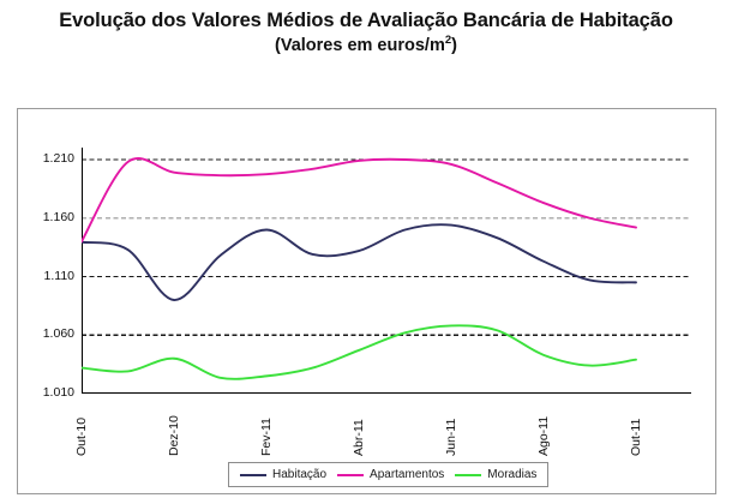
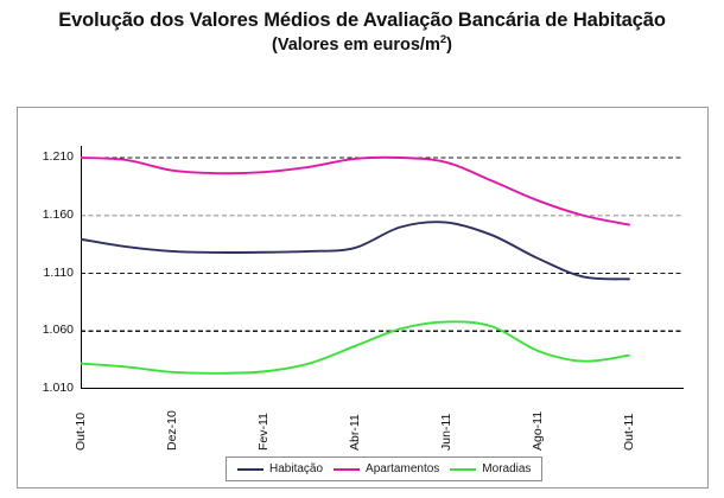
Apartamentos/Out-10: 1.14 -> 1.21
Habitação/Dez-10: 1.09 -> 1.13
Moradias/Dez-10: 1.04 -> 1.02
Habitação/Fev-11: 1.15 -> 1.13
